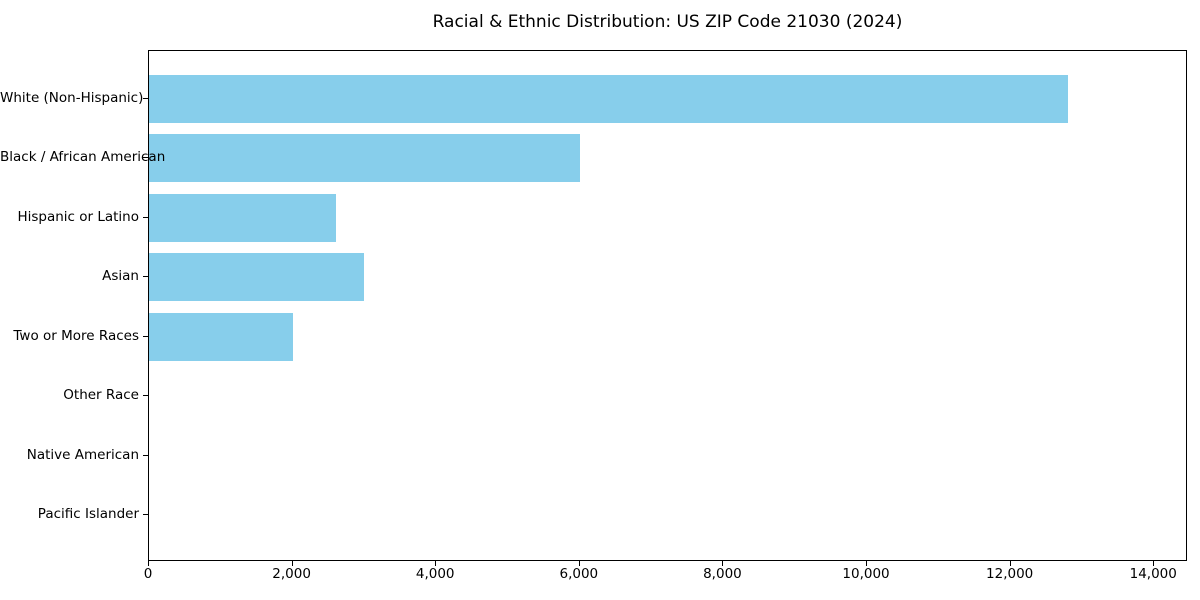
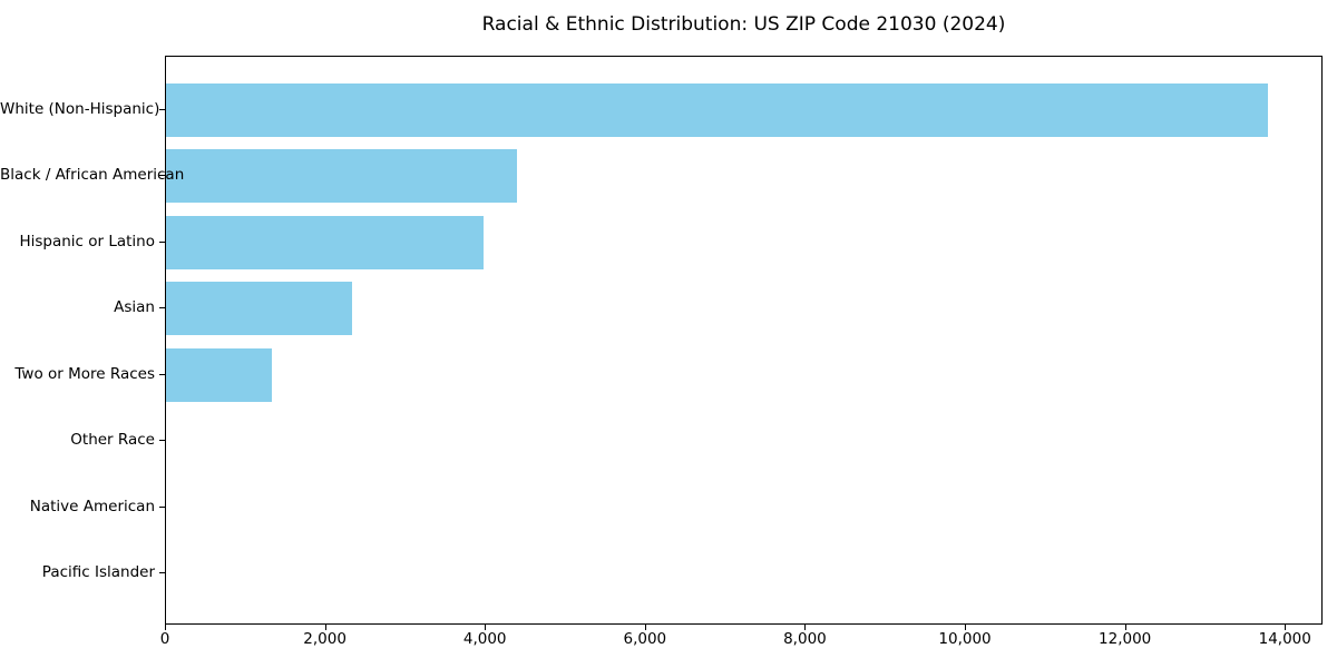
White (Non-Hispanic): 12800 -> 13800
Black / African American: 6000 -> 4400
Hispanic or Latino: 2600 -> 4000
Asian: 3000 -> 2300
Two or More Races: 2000 -> 1300
